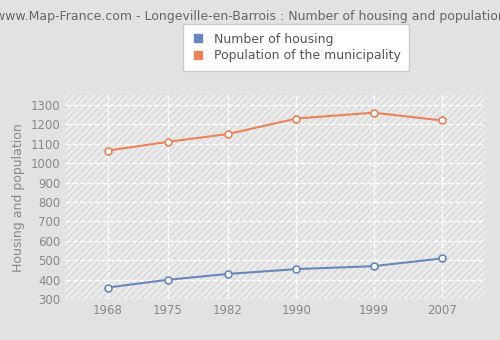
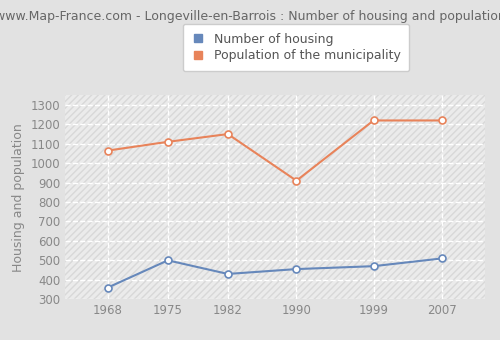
Number of housing/1975: 400 -> 500
Population of the municipality/1990: 1230 -> 910
Population of the municipality/1999: 1260 -> 1220
